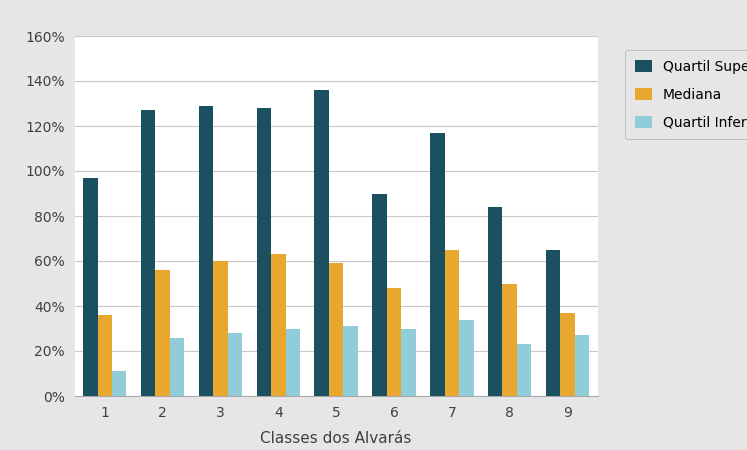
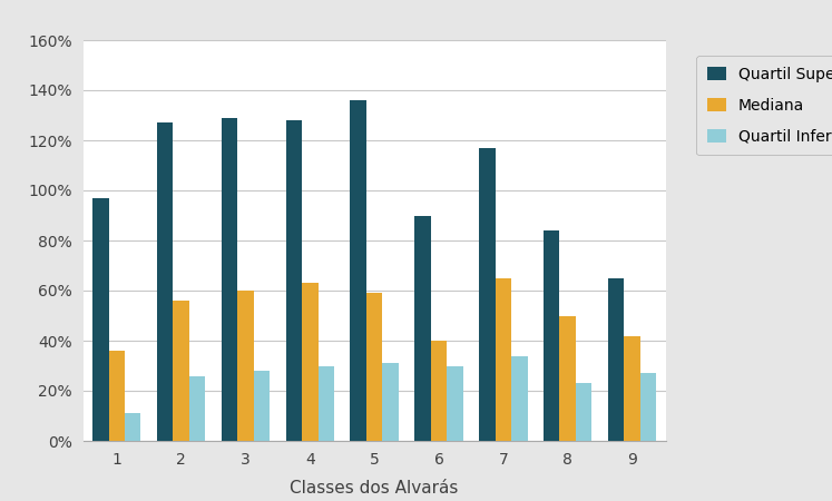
Mediana/6: 48% -> 40%
Mediana/9: 37% -> 42%
